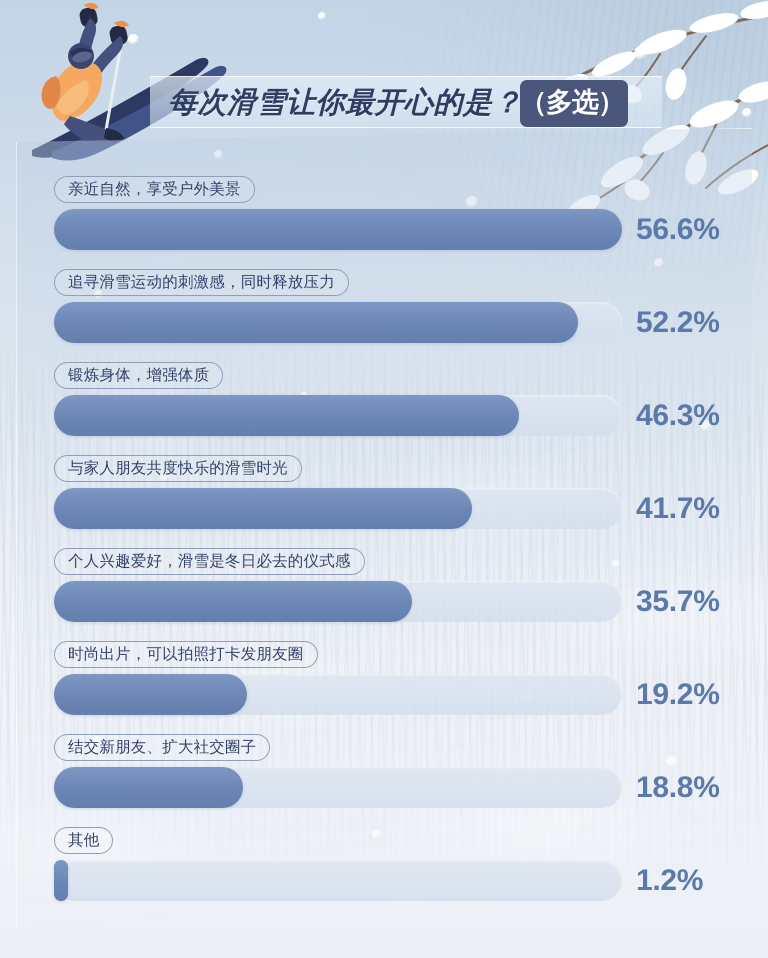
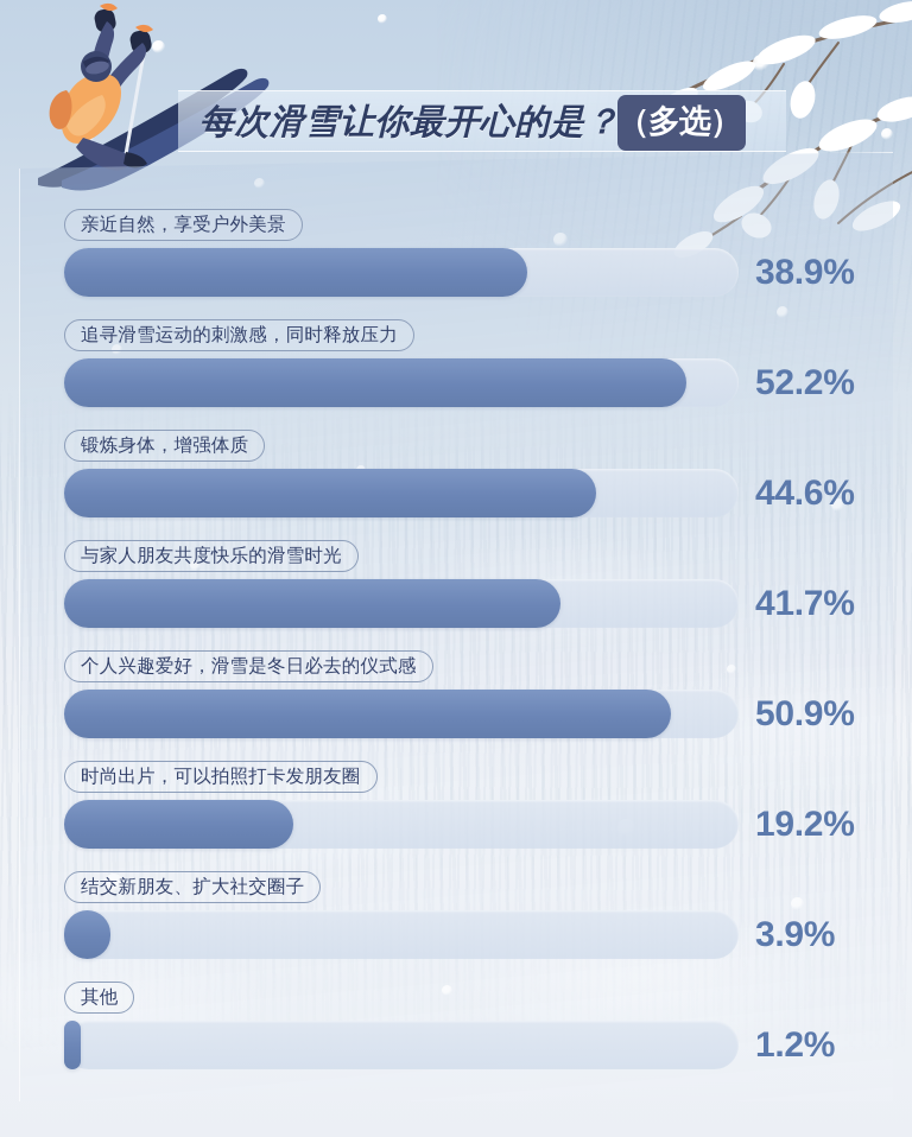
亲近自然，享受户外美景: 56.6% -> 38.9%
锻炼身体，增强体质: 46.3% -> 44.6%
个人兴趣爱好，滑雪是冬日必去的仪式感: 35.7% -> 50.9%
结交新朋友、扩大社交圈子: 18.8% -> 3.9%
